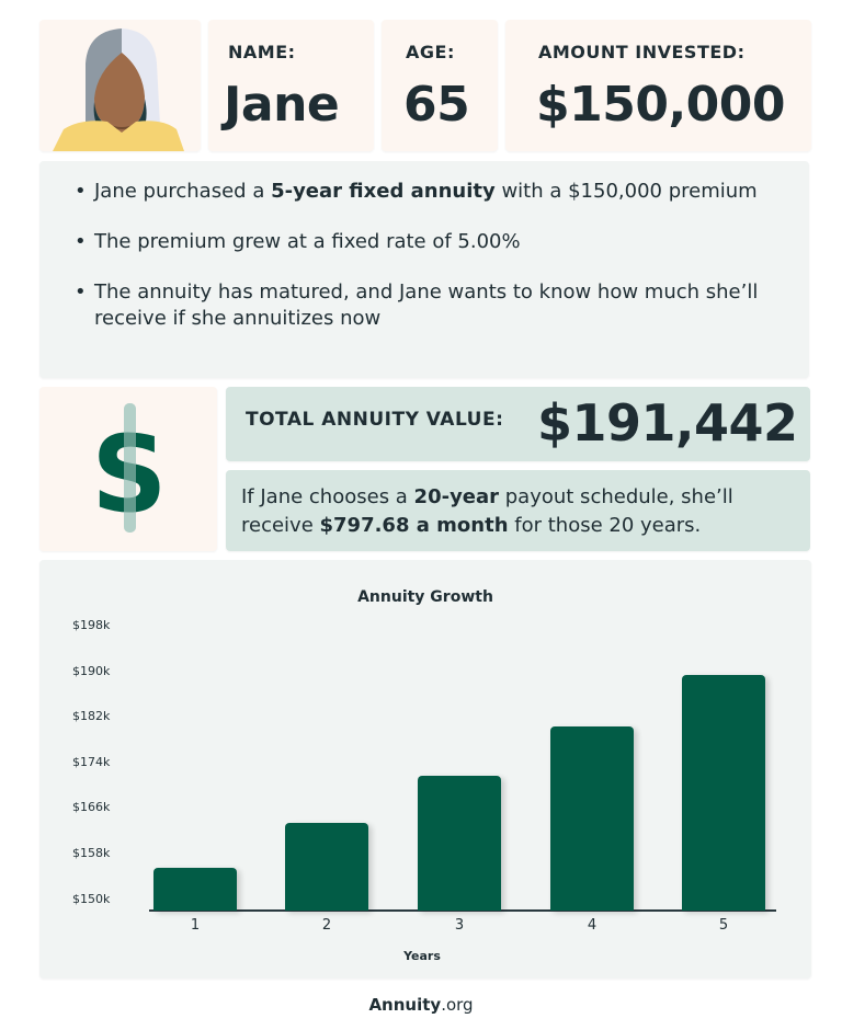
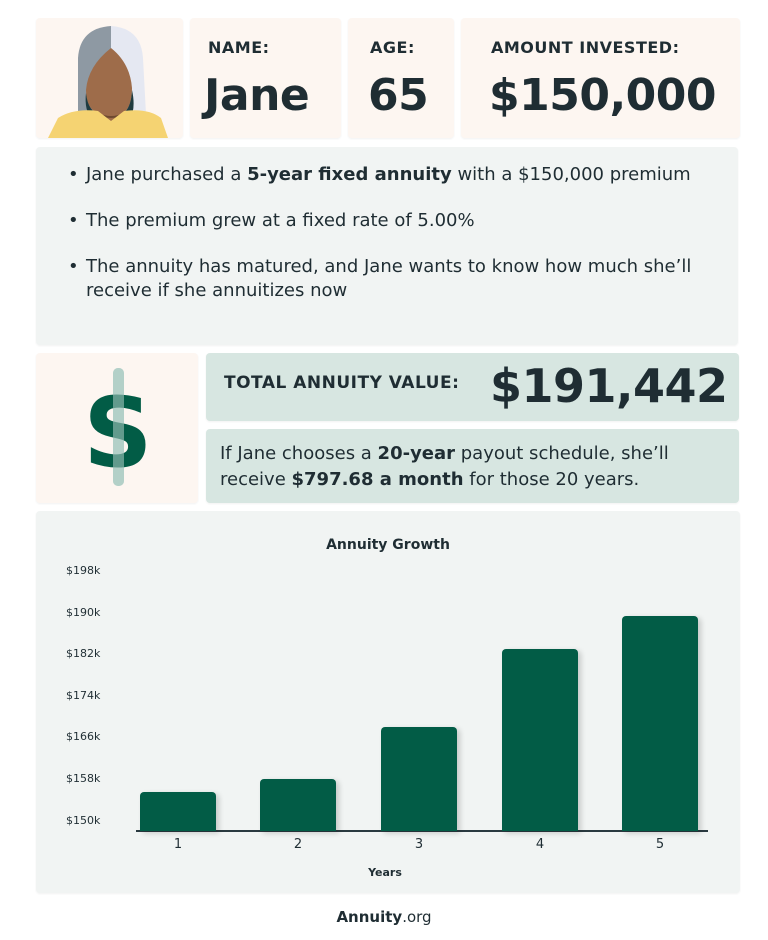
2: $165k -> $160k
3: $174k -> $170k
4: $182k -> $185k
